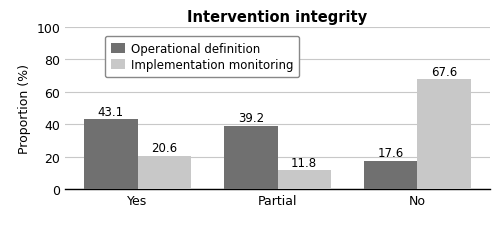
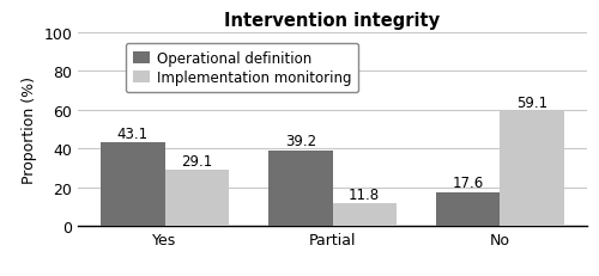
Implementation monitoring/Yes: 20.6 -> 29.1
Implementation monitoring/No: 67.6 -> 59.1
